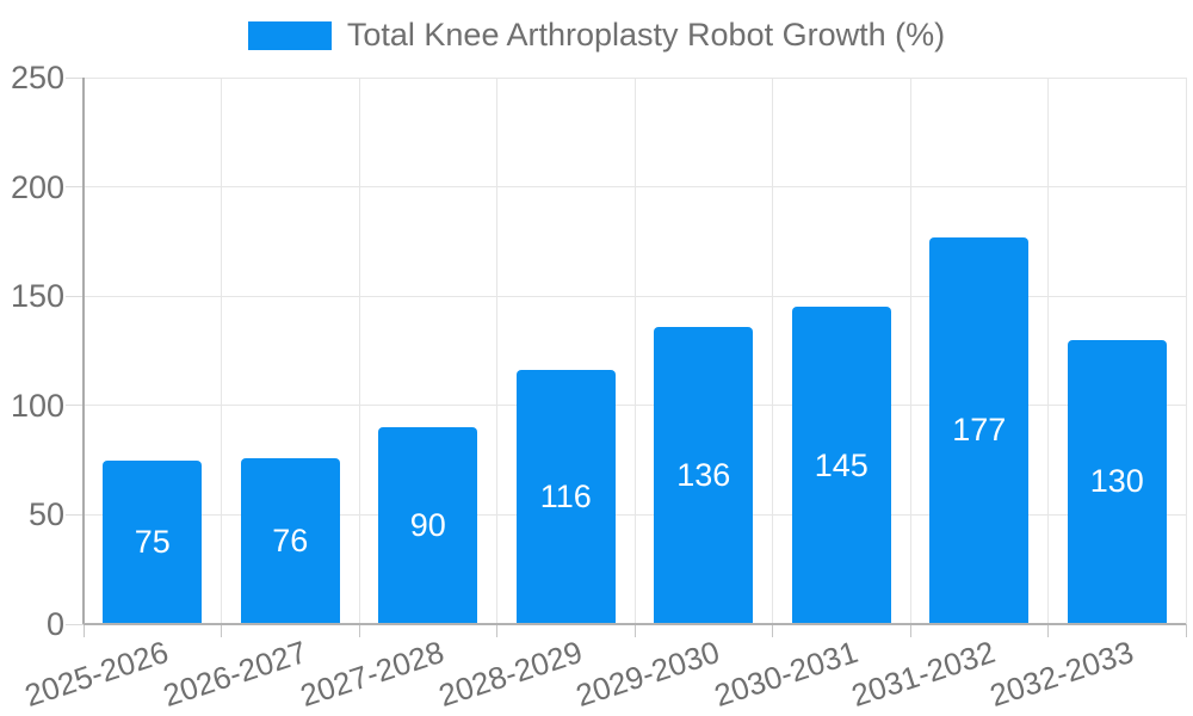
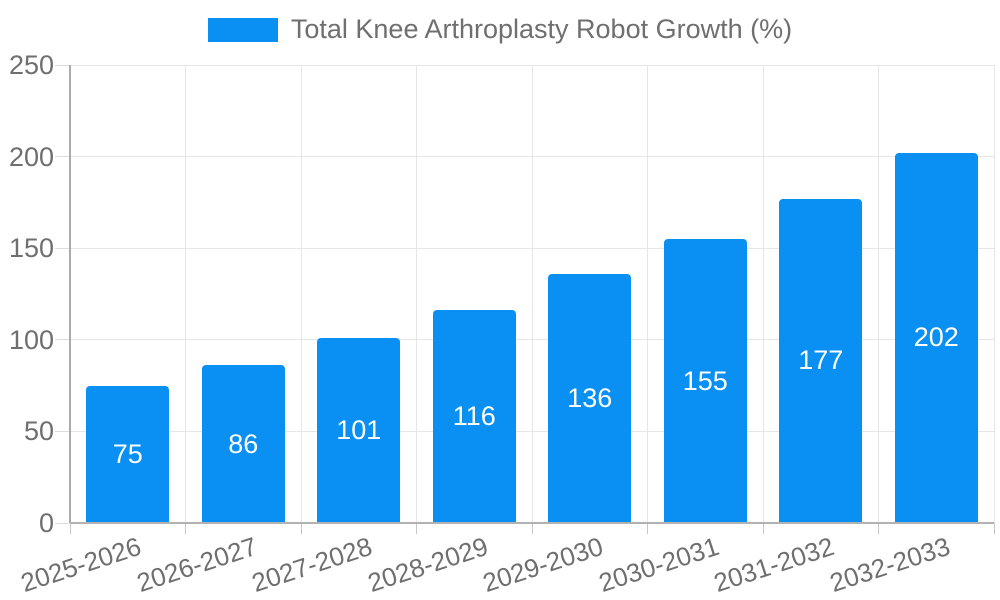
2026-2027: 76 -> 86
2027-2028: 90 -> 101
2030-2031: 145 -> 155
2032-2033: 130 -> 202
